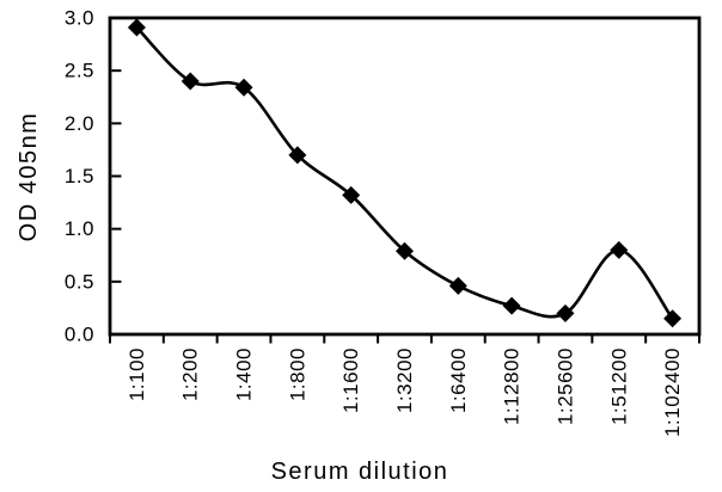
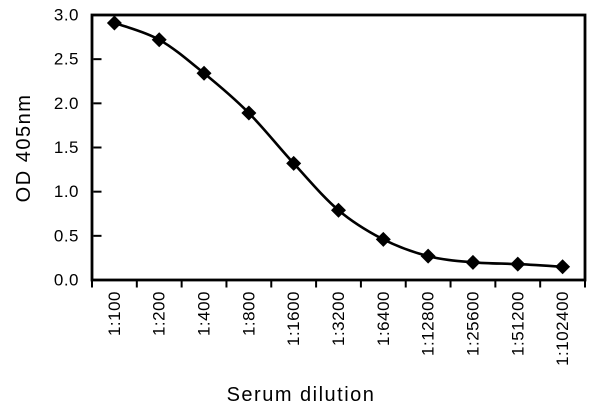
1:200: 2.4 -> 2.7
1:800: 1.7 -> 1.9
1:51200: 0.8 -> 0.2
